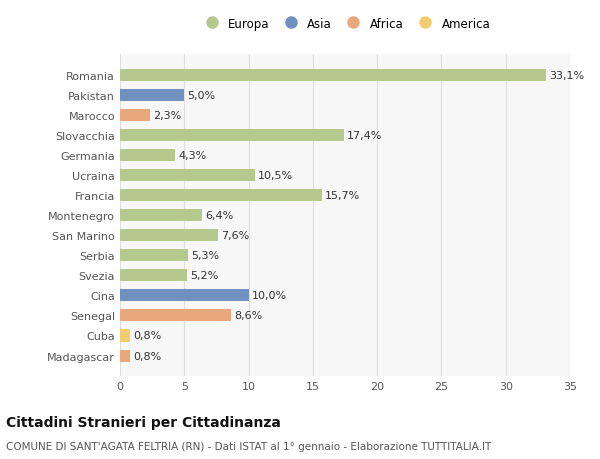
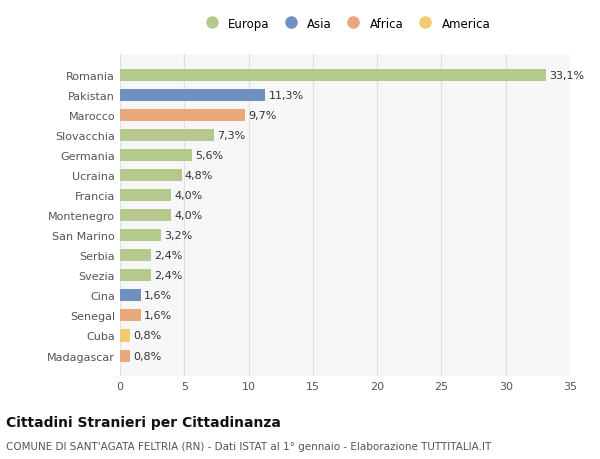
Pakistan: 5,0% -> 11,3%
Marocco: 2,3% -> 9,7%
Slovacchia: 17,4% -> 7,3%
Germania: 4,3% -> 5,6%
Ucraina: 10,5% -> 4,8%
Francia: 15,7% -> 4,0%
Montenegro: 6,4% -> 4,0%
San Marino: 7,6% -> 3,2%
Serbia: 5,3% -> 2,4%
Svezia: 5,2% -> 2,4%
Cina: 10,0% -> 1,6%
Senegal: 8,6% -> 1,6%
